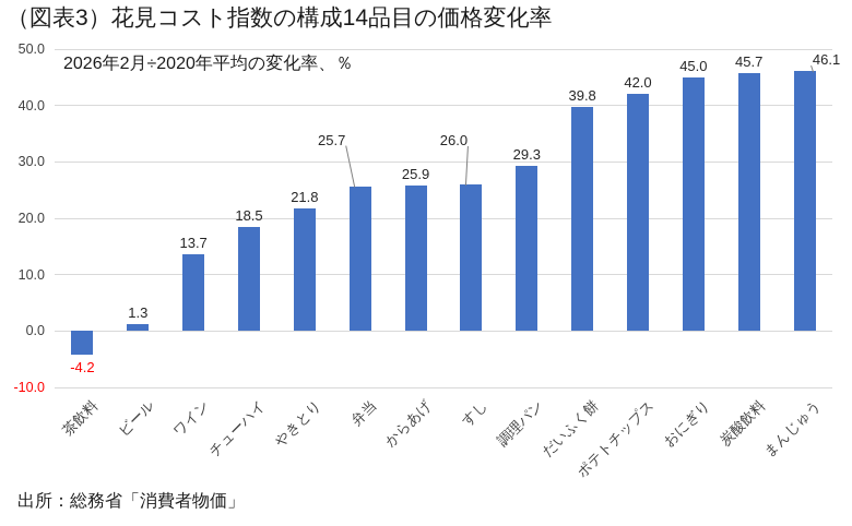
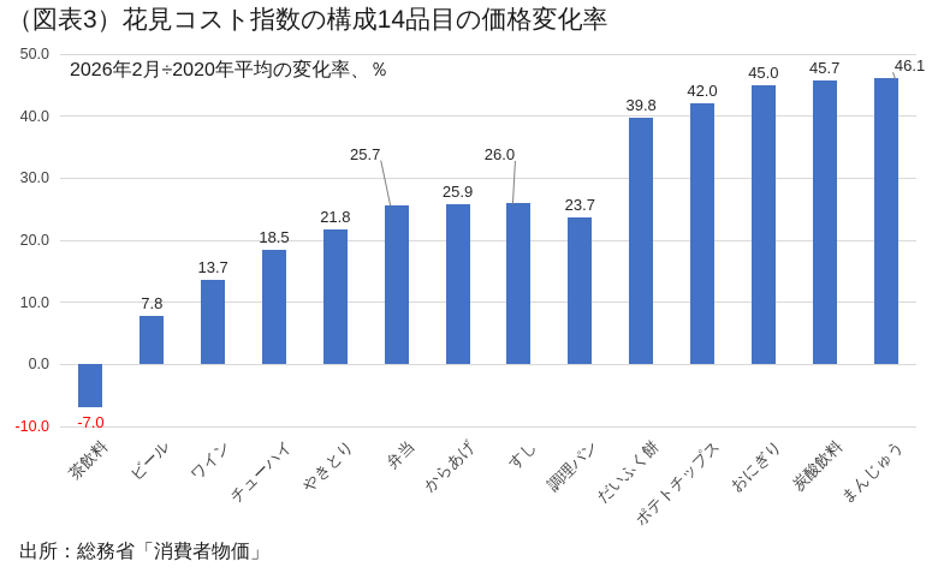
茶飲料: -4.2 -> -7.0
ビール: 1.3 -> 7.8
調理パン: 29.3 -> 23.7
